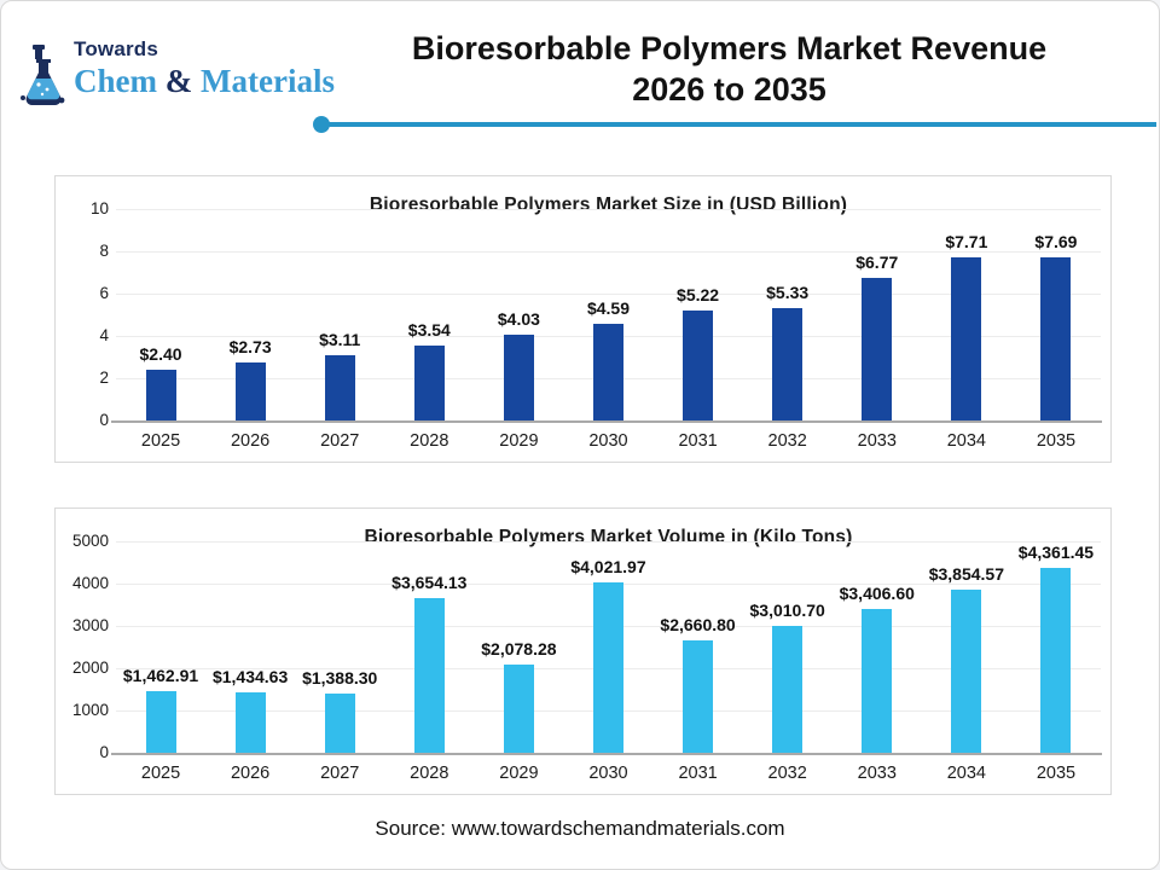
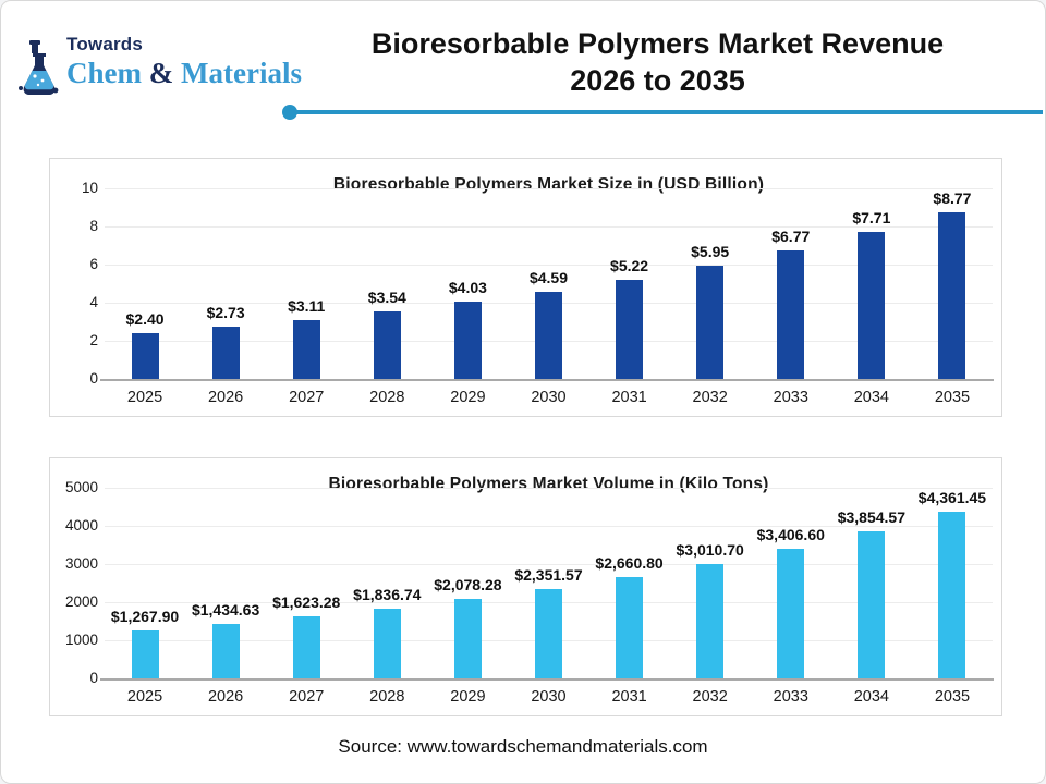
Bioresorbable Polymers Market Size in (USD Billion)/2032: $5.33 -> $5.95
Bioresorbable Polymers Market Size in (USD Billion)/2035: $7.69 -> $8.77
Bioresorbable Polymers Market Volume in (Kilo Tons)/2025: $1,462.91 -> $1,267.90
Bioresorbable Polymers Market Volume in (Kilo Tons)/2027: $1,388.30 -> $1,623.28
Bioresorbable Polymers Market Volume in (Kilo Tons)/2028: $3,654.13 -> $1,836.74
Bioresorbable Polymers Market Volume in (Kilo Tons)/2030: $4,021.97 -> $2,351.57
